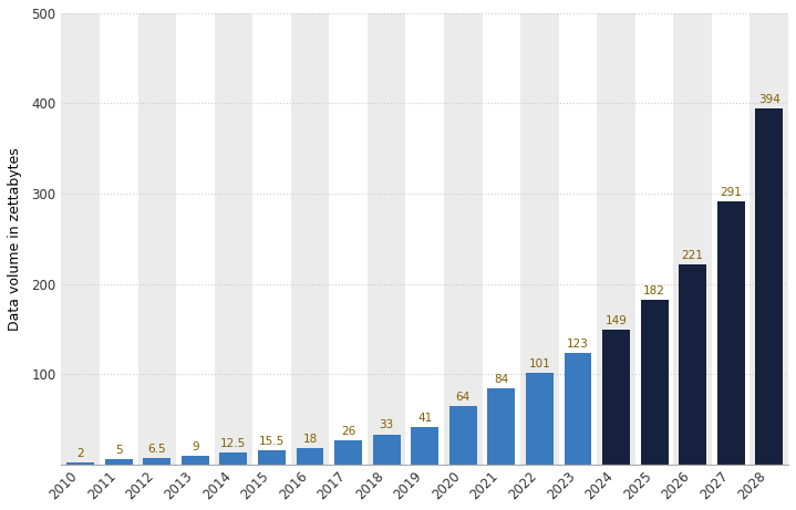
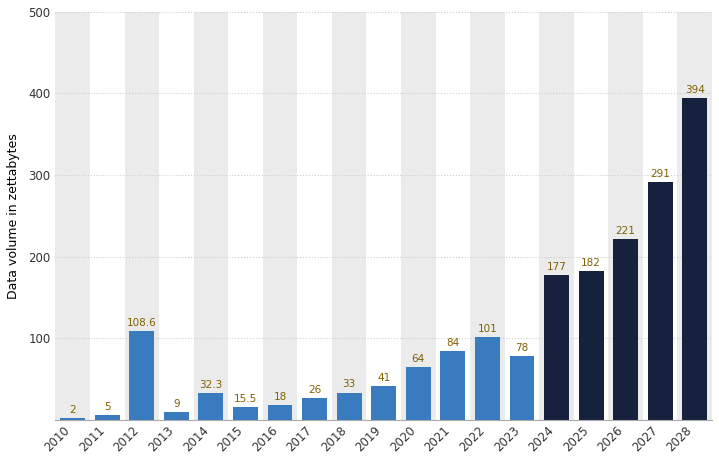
2012: 6.5 -> 108.6
2014: 12.5 -> 32.3
2023: 123 -> 78
2024: 149 -> 177
